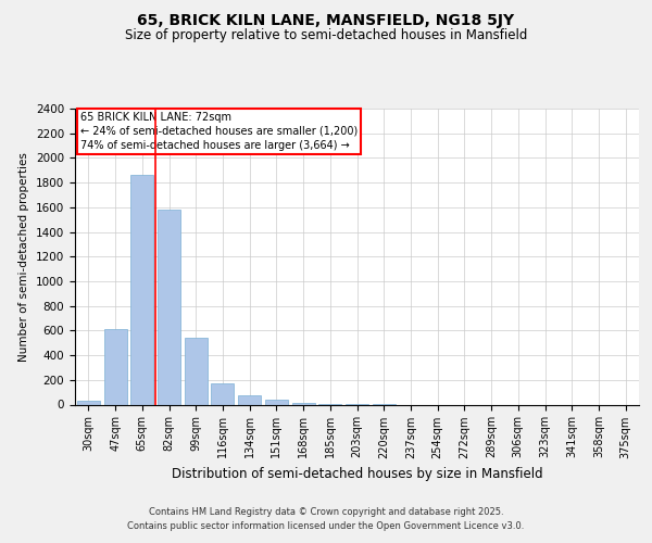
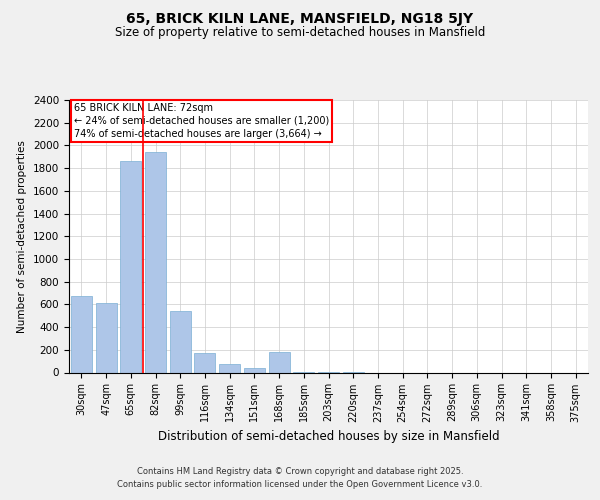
30sqm: 30 -> 670
82sqm: 1580 -> 1940
168sqm: 20 -> 180
